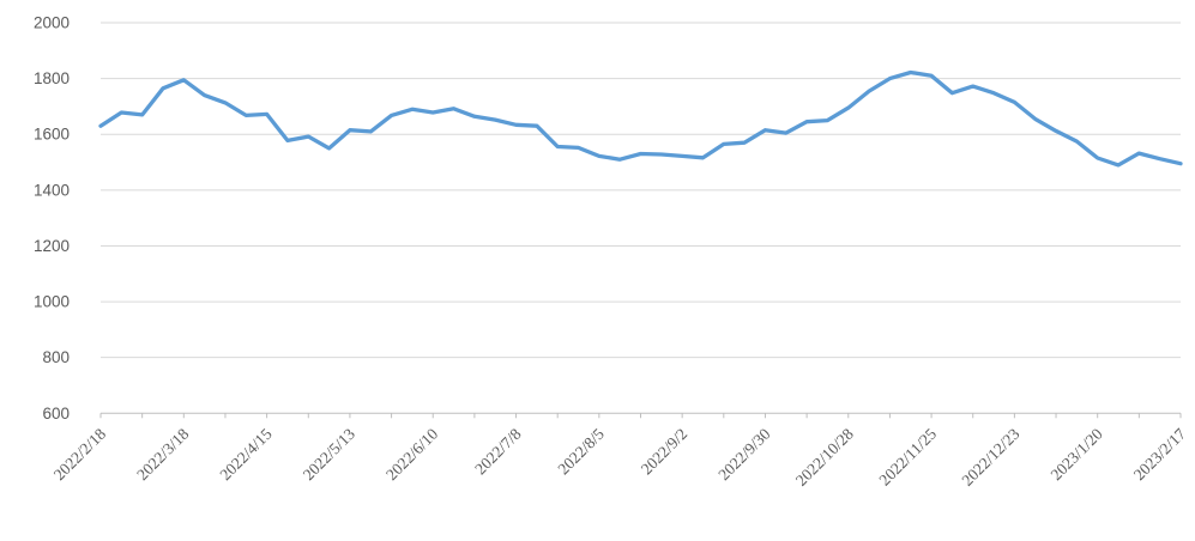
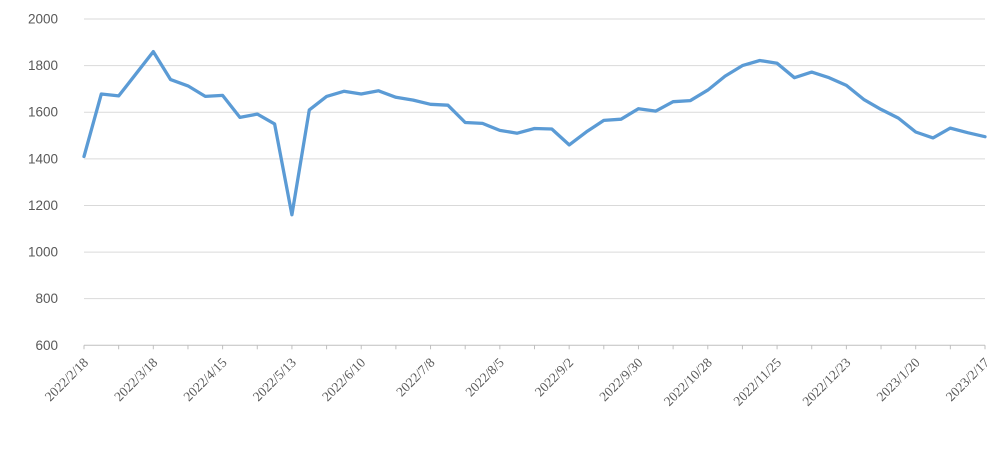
2022/2/18: 1630 -> 1410
2022/3/18: 1800 -> 1860
2022/5/13: 1620 -> 1160
2022/9/2: 1520 -> 1460
